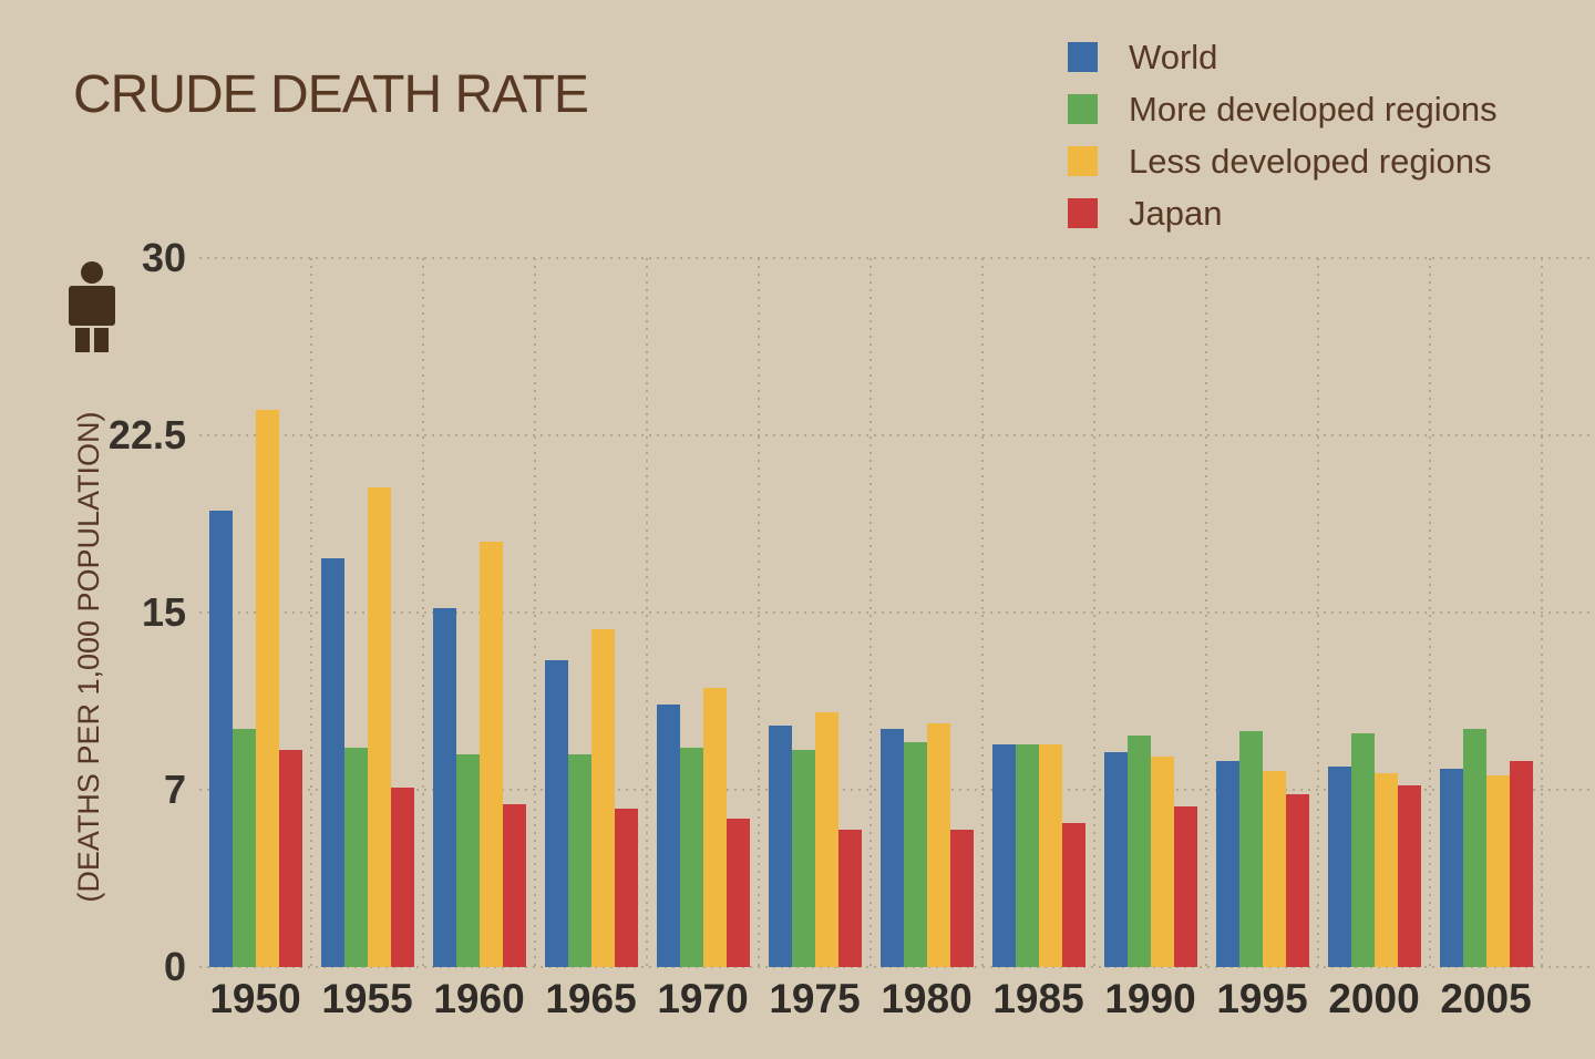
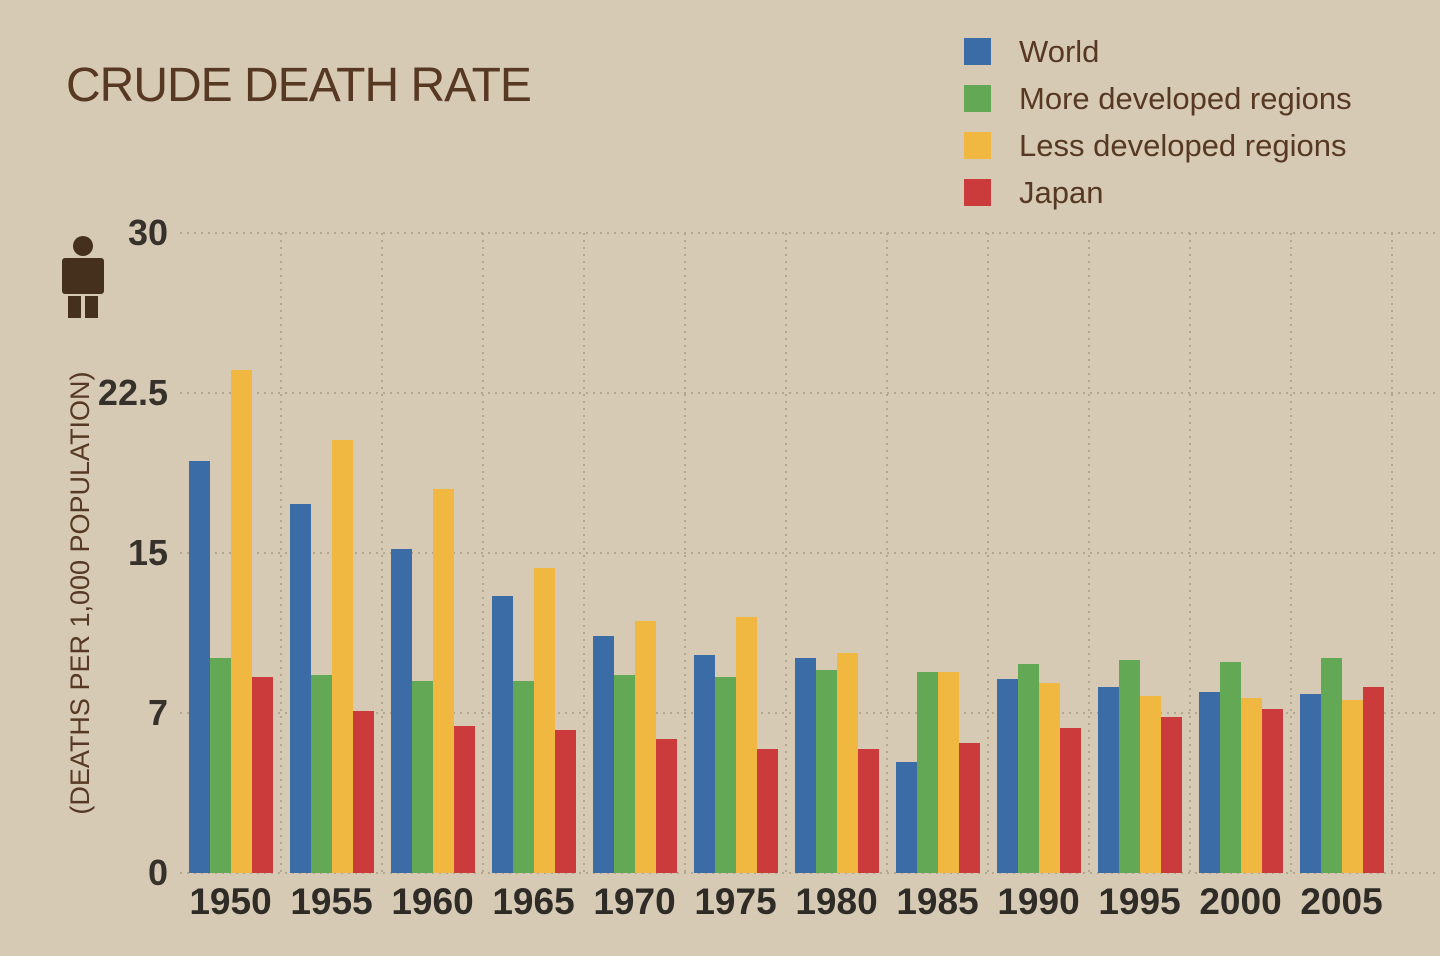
Less developed regions/1975: 10.8 -> 12.0
World/1985: 9.4 -> 5.2
